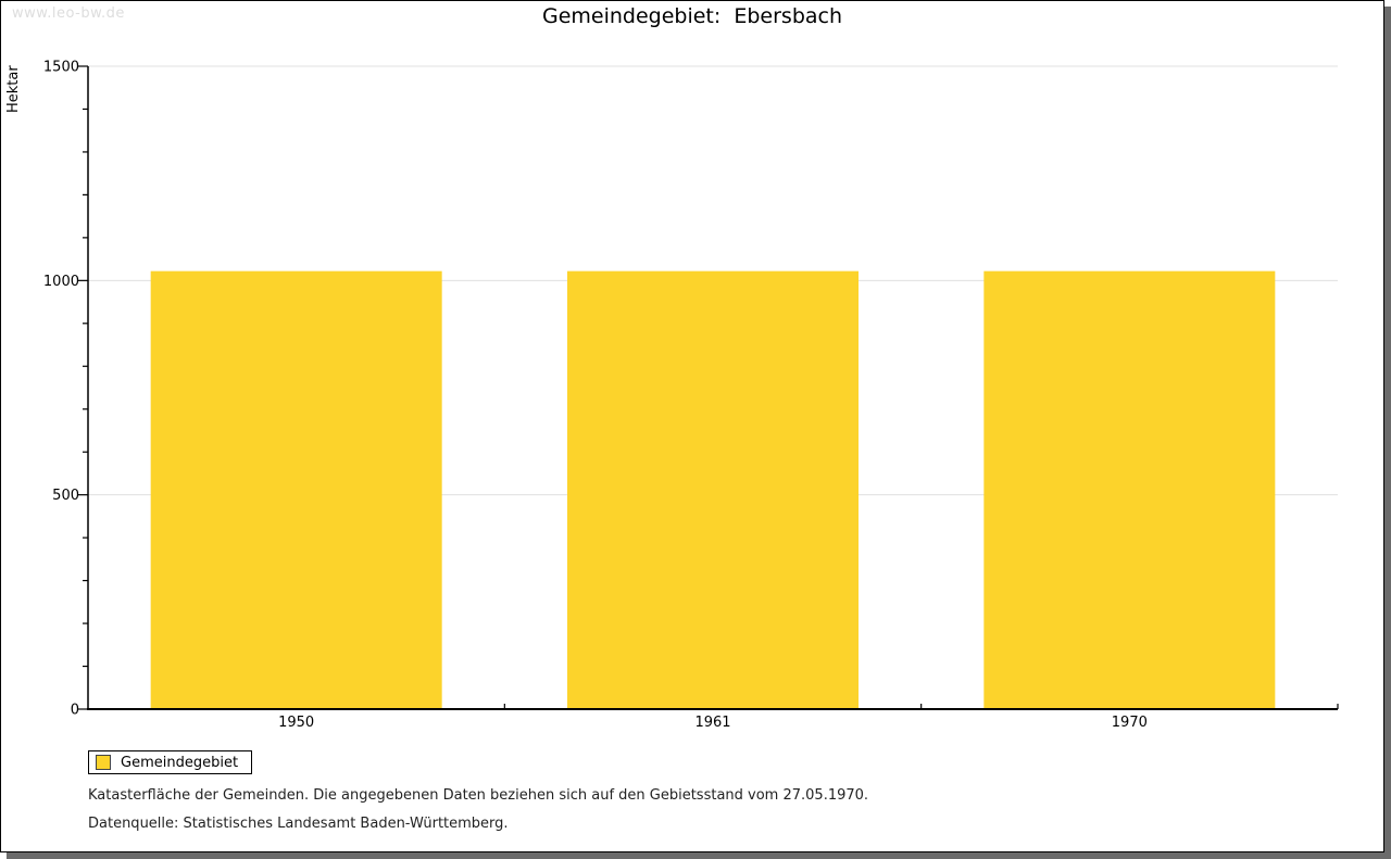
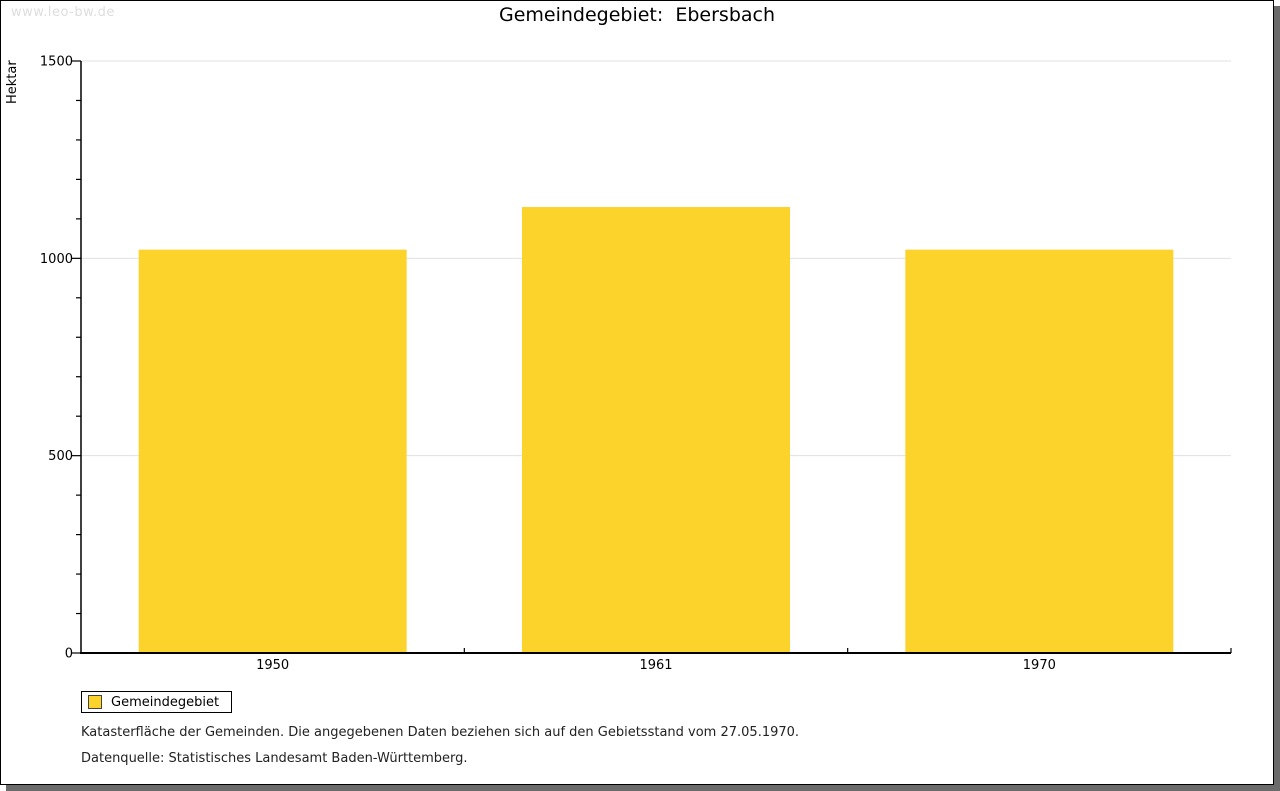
1961: 1020 -> 1130
